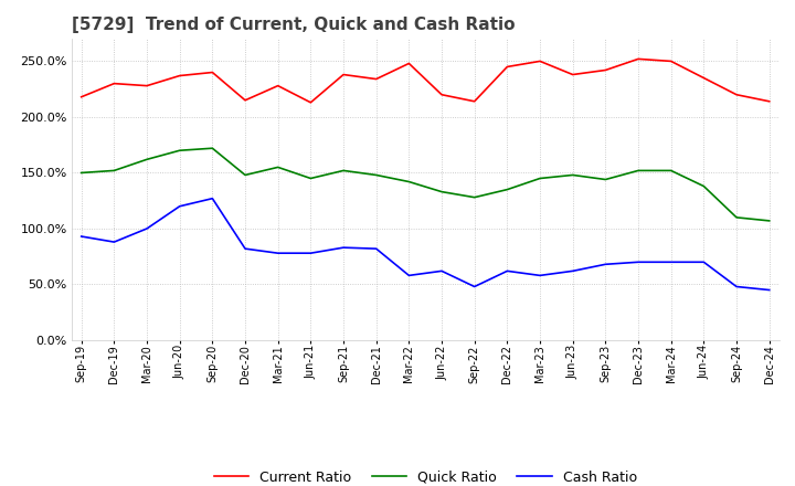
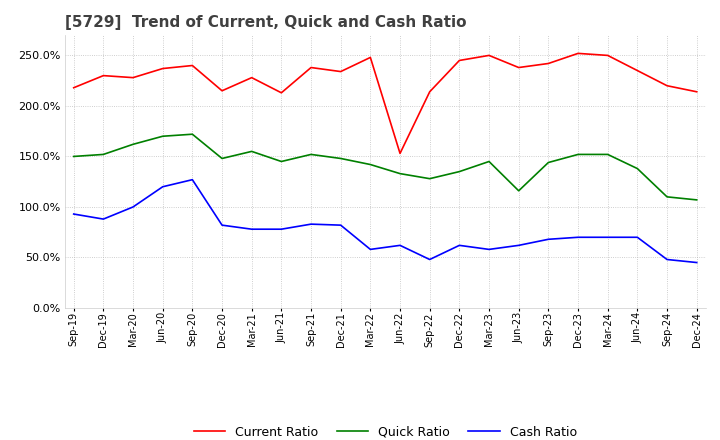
Current Ratio/Jun-22: 220% -> 153%
Quick Ratio/Jun-23: 148% -> 116%
